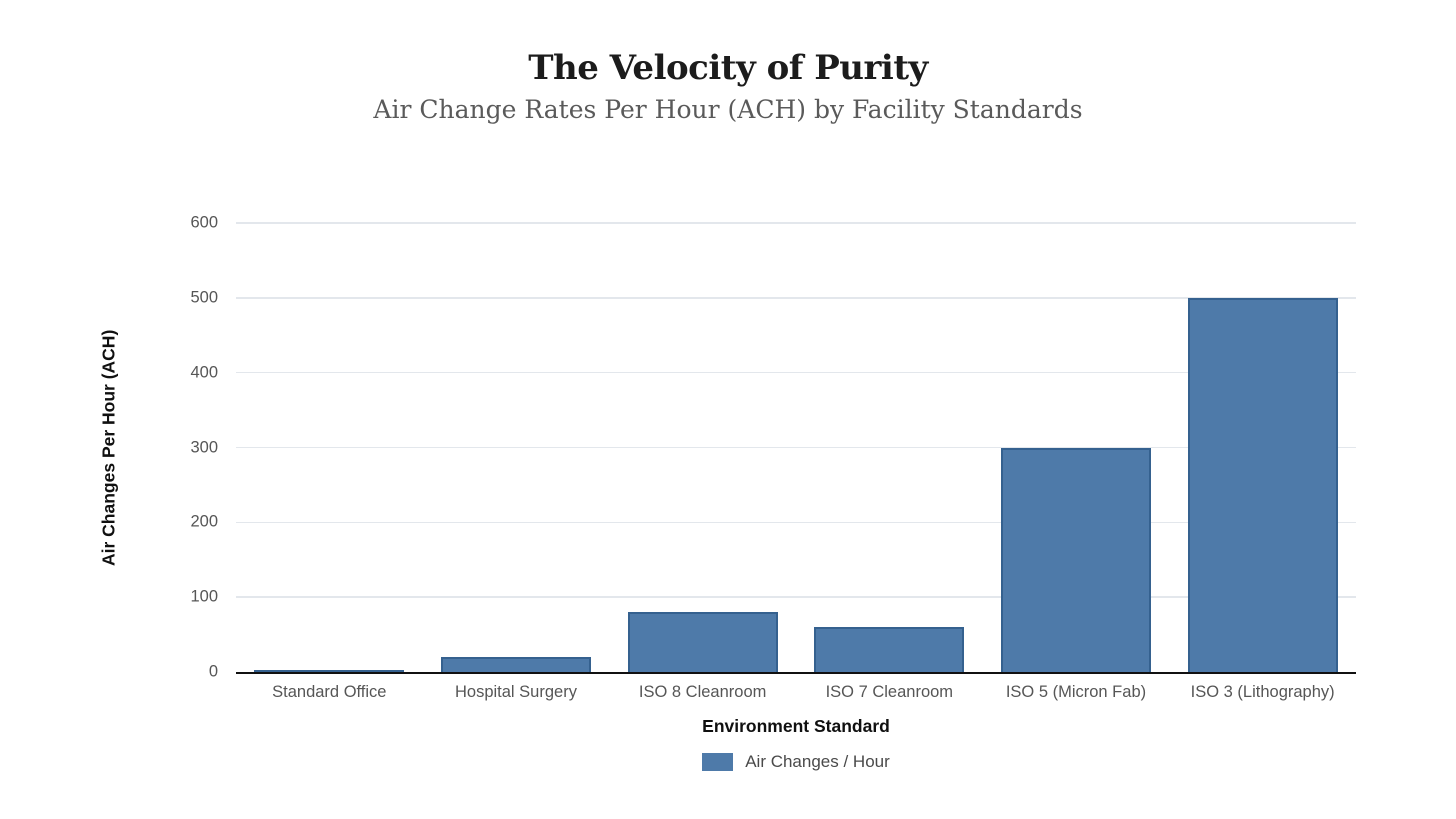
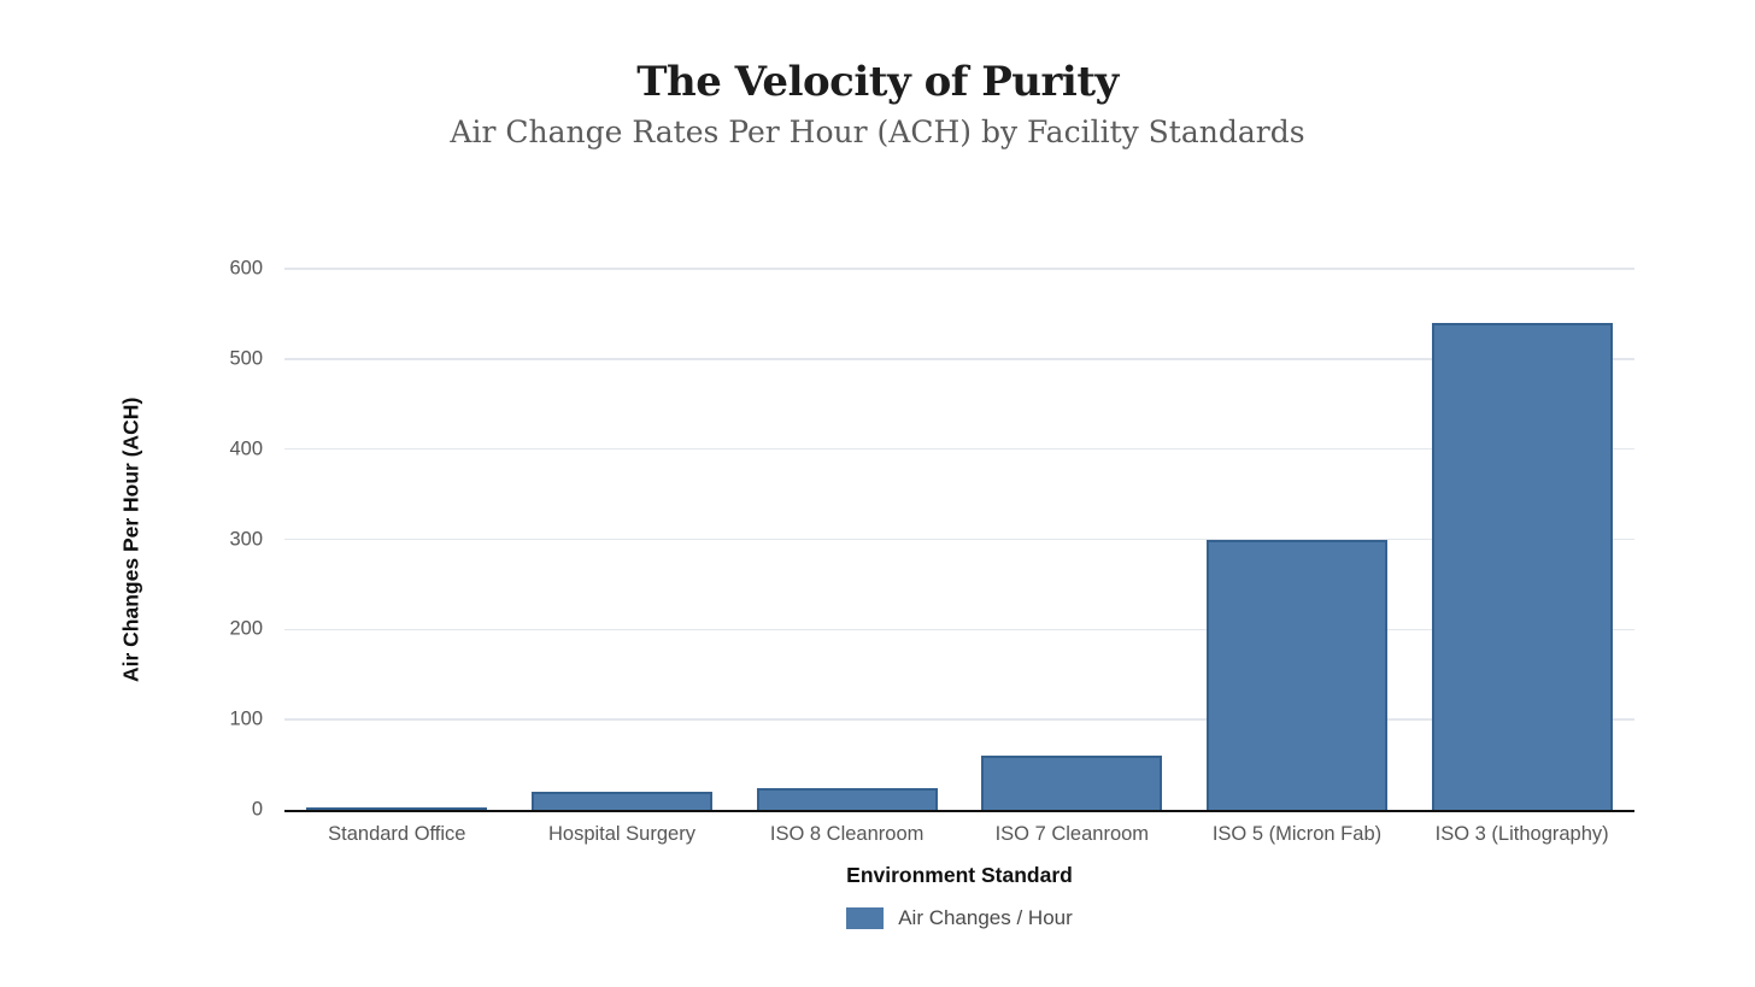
ISO 8 Cleanroom: 80 -> 20
ISO 3 (Lithography): 500 -> 540
